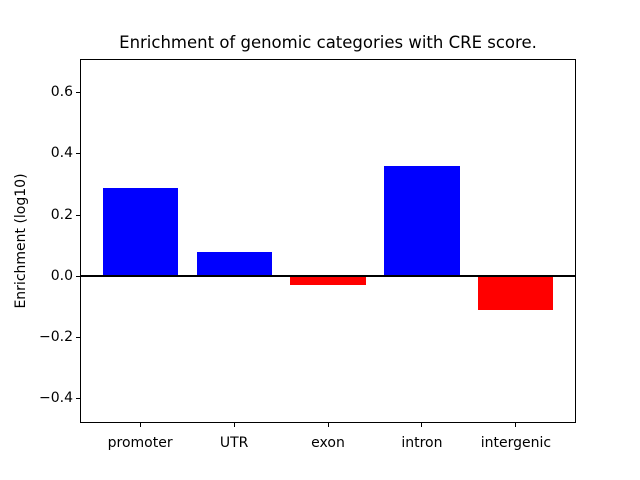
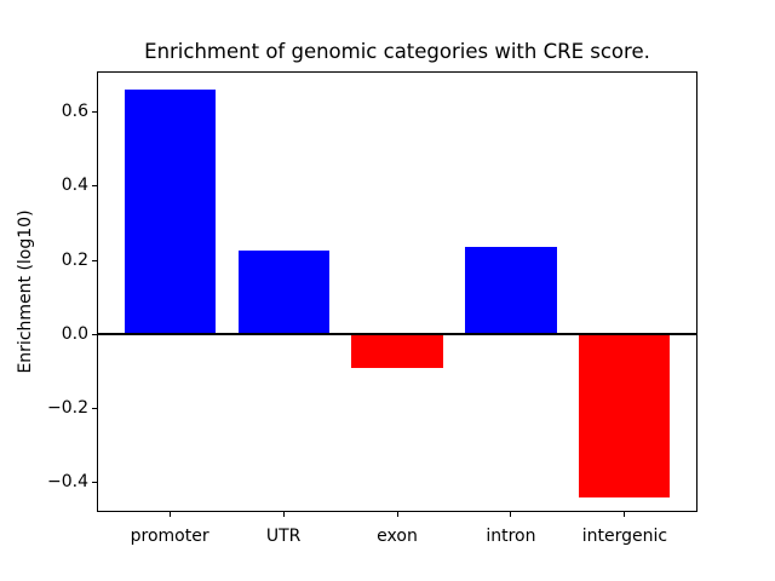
promoter: 0.29 -> 0.66
UTR: 0.08 -> 0.23
exon: -0.03 -> -0.09
intron: 0.36 -> 0.23
intergenic: -0.11 -> -0.44
